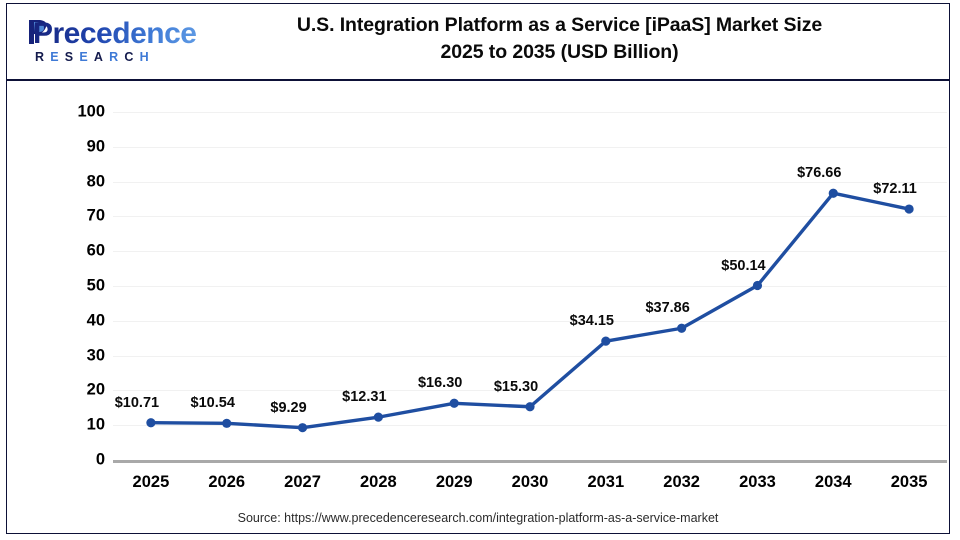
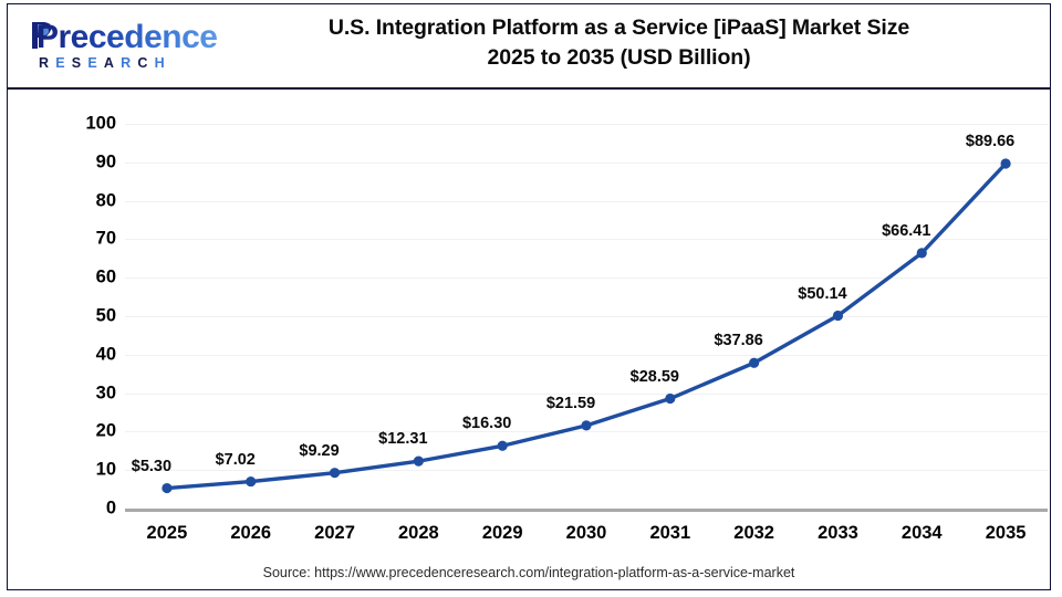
2025: $10.71 -> $5.30
2026: $10.54 -> $7.02
2030: $15.30 -> $21.59
2031: $34.15 -> $28.59
2034: $76.66 -> $66.41
2035: $72.11 -> $89.66
